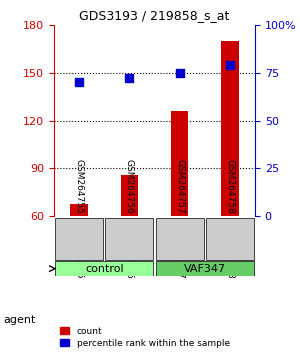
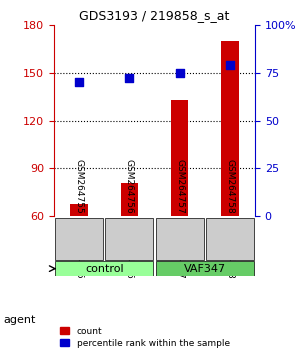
count/GSM264756: 86 -> 81
count/GSM264757: 126 -> 133
